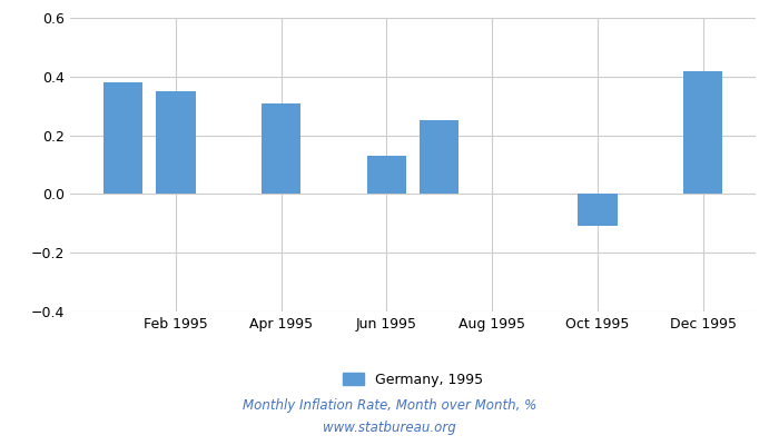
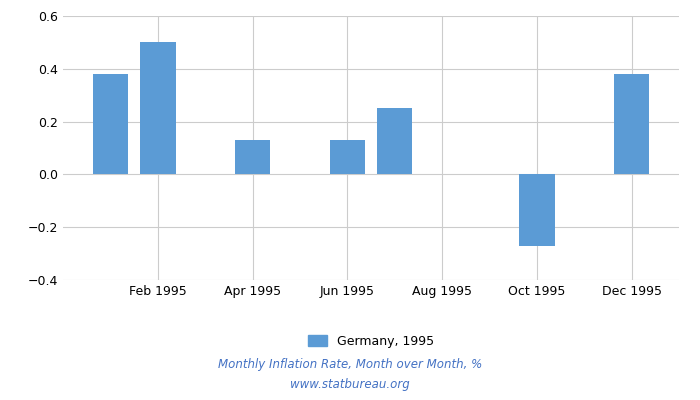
Feb 1995: 0.35 -> 0.50
Apr 1995: 0.31 -> 0.13
Oct 1995: -0.11 -> -0.27
Dec 1995: 0.42 -> 0.38
